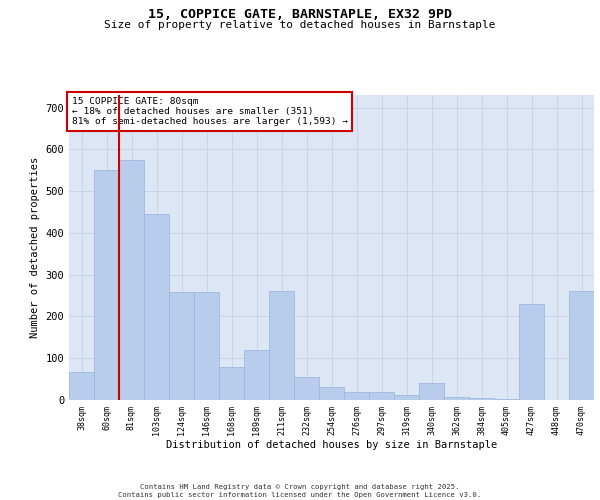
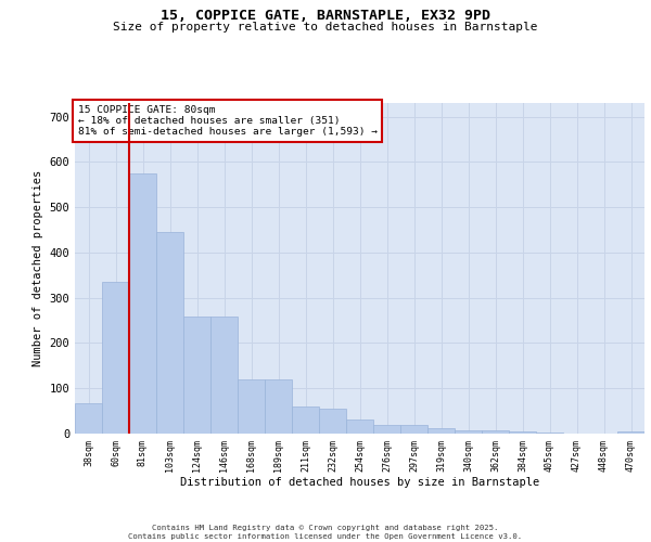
60sqm: 550 -> 335
168sqm: 80 -> 120
211sqm: 260 -> 60
340sqm: 40 -> 8
427sqm: 230 -> 1
470sqm: 260 -> 4
